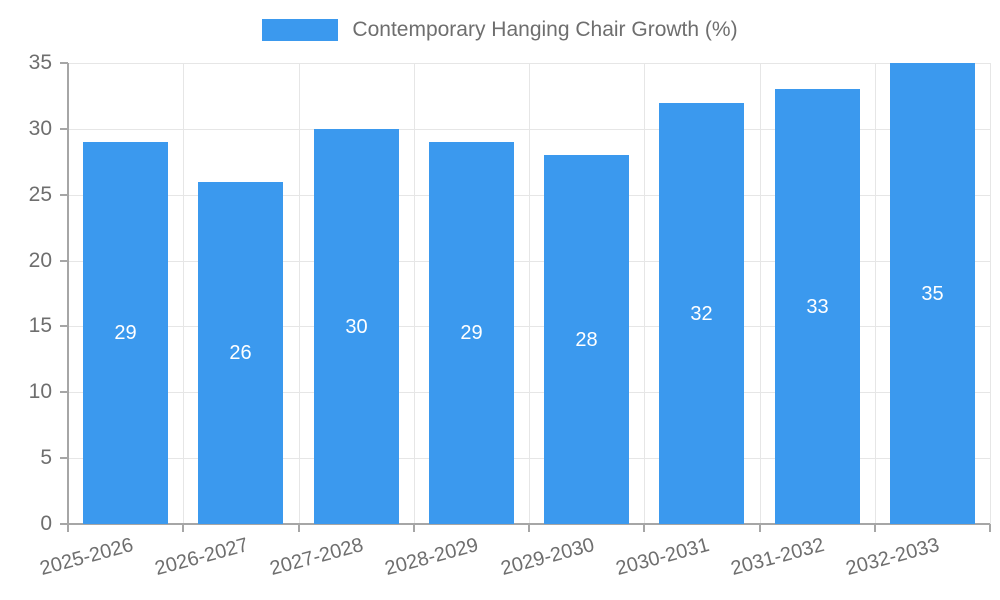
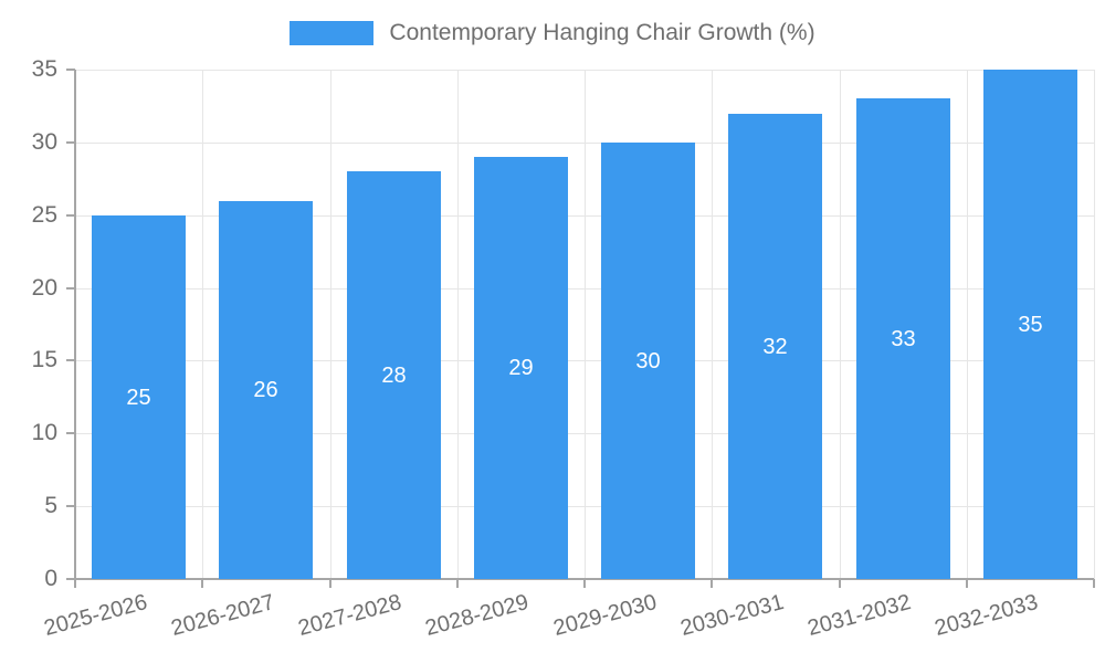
2025-2026: 29 -> 25
2027-2028: 30 -> 28
2029-2030: 28 -> 30
